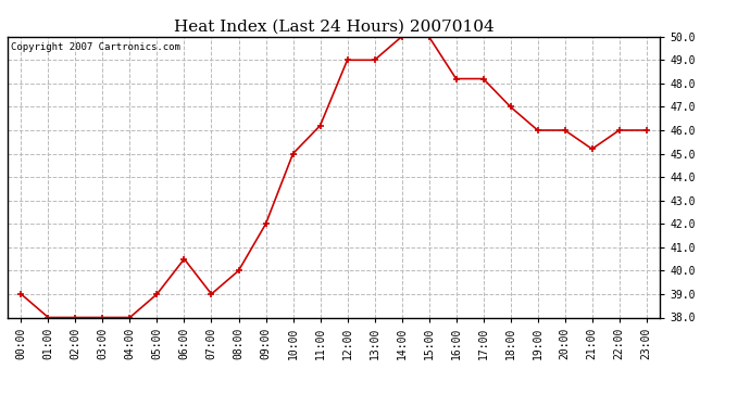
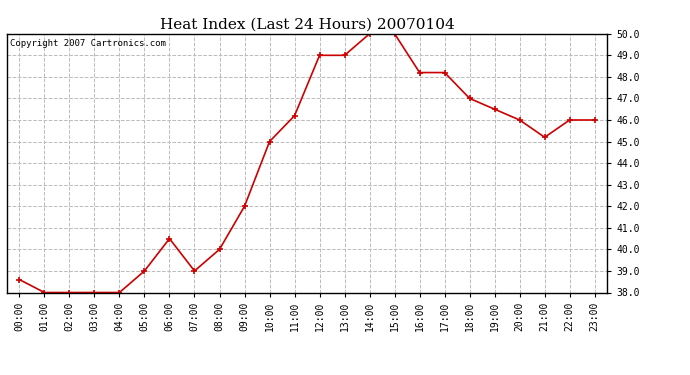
00:00: 39.0 -> 38.6
19:00: 46.0 -> 46.5
